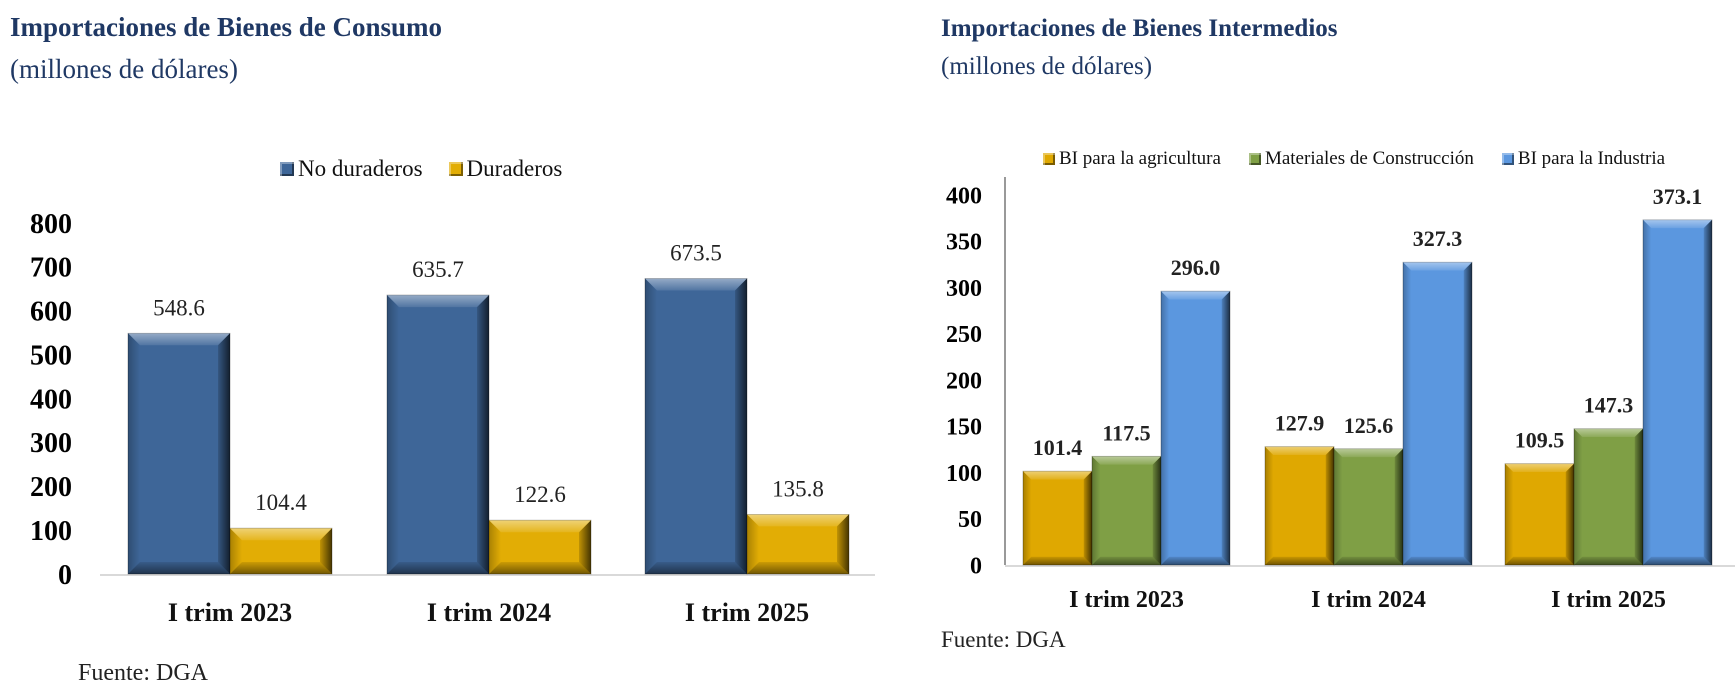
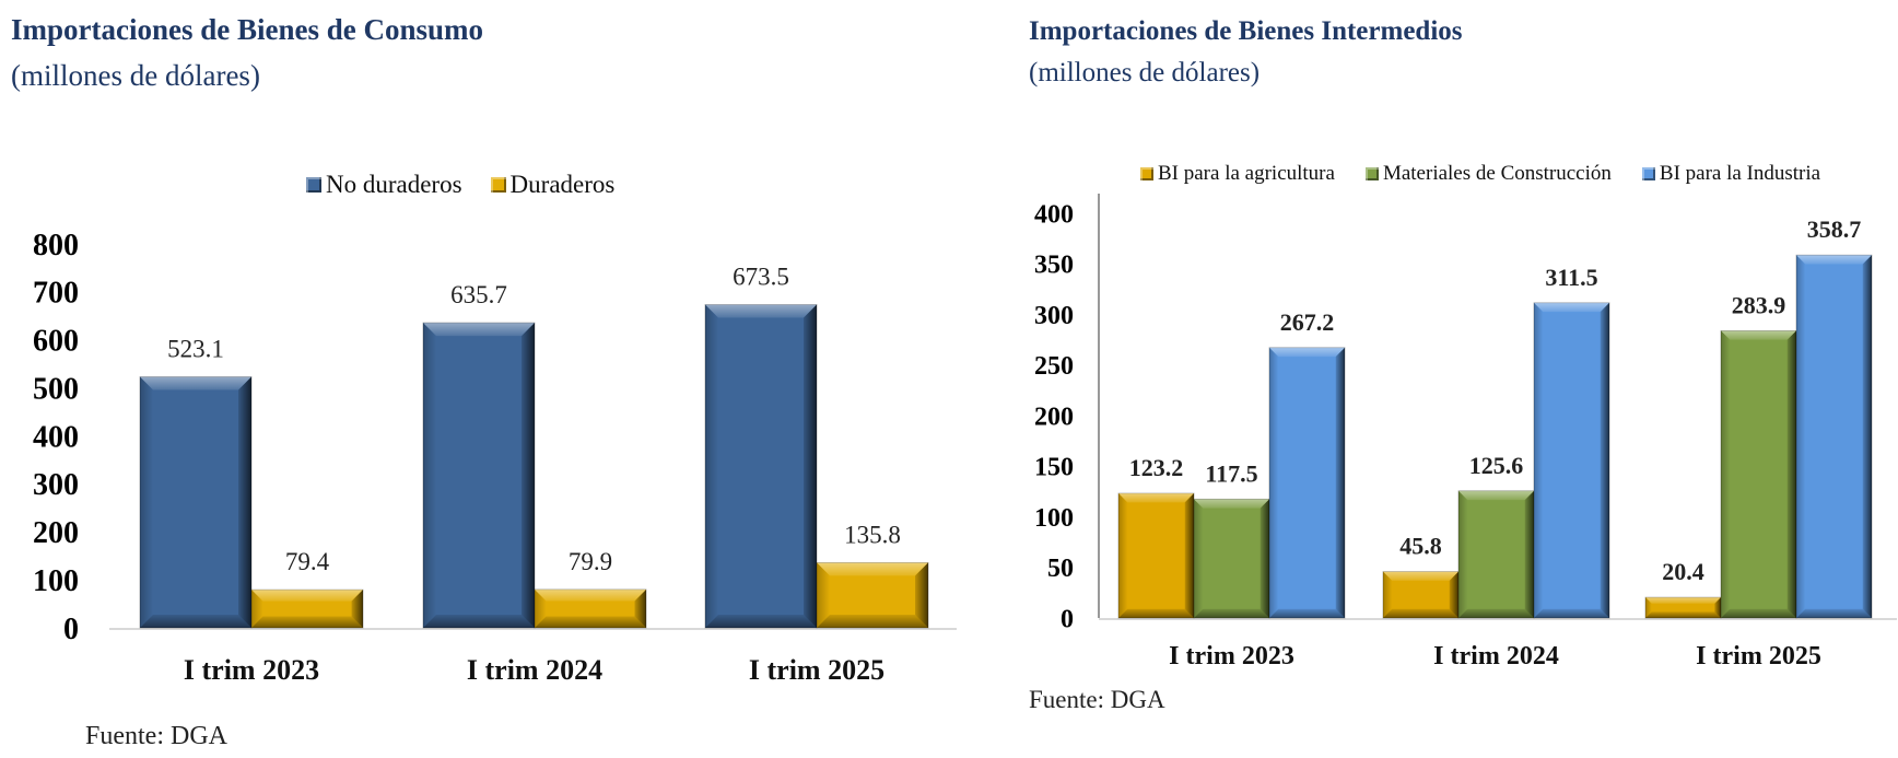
Importaciones de Bienes de Consumo/No duraderos/I trim 2023: 548.6 -> 523.1
Importaciones de Bienes de Consumo/Duraderos/I trim 2023: 104.4 -> 79.4
Importaciones de Bienes de Consumo/Duraderos/I trim 2024: 122.6 -> 79.9
Importaciones de Bienes Intermedios/BI para la agricultura/I trim 2023: 101.4 -> 123.2
Importaciones de Bienes Intermedios/BI para la Industria/I trim 2023: 296.0 -> 267.2
Importaciones de Bienes Intermedios/BI para la agricultura/I trim 2024: 127.9 -> 45.8
Importaciones de Bienes Intermedios/BI para la Industria/I trim 2024: 327.3 -> 311.5
Importaciones de Bienes Intermedios/BI para la agricultura/I trim 2025: 109.5 -> 20.4
Importaciones de Bienes Intermedios/Materiales de Construcción/I trim 2025: 147.3 -> 283.9
Importaciones de Bienes Intermedios/BI para la Industria/I trim 2025: 373.1 -> 358.7
